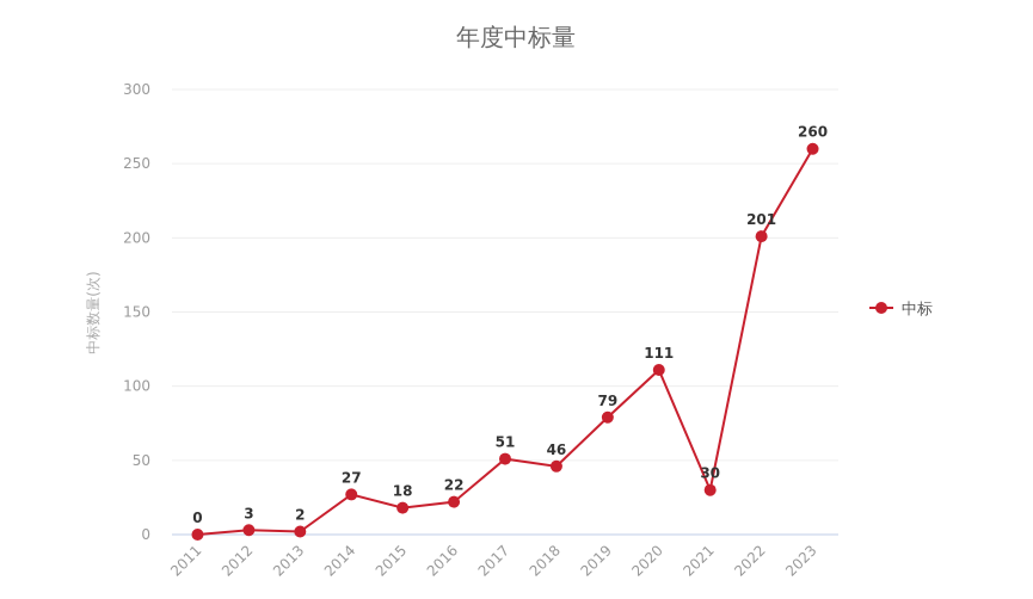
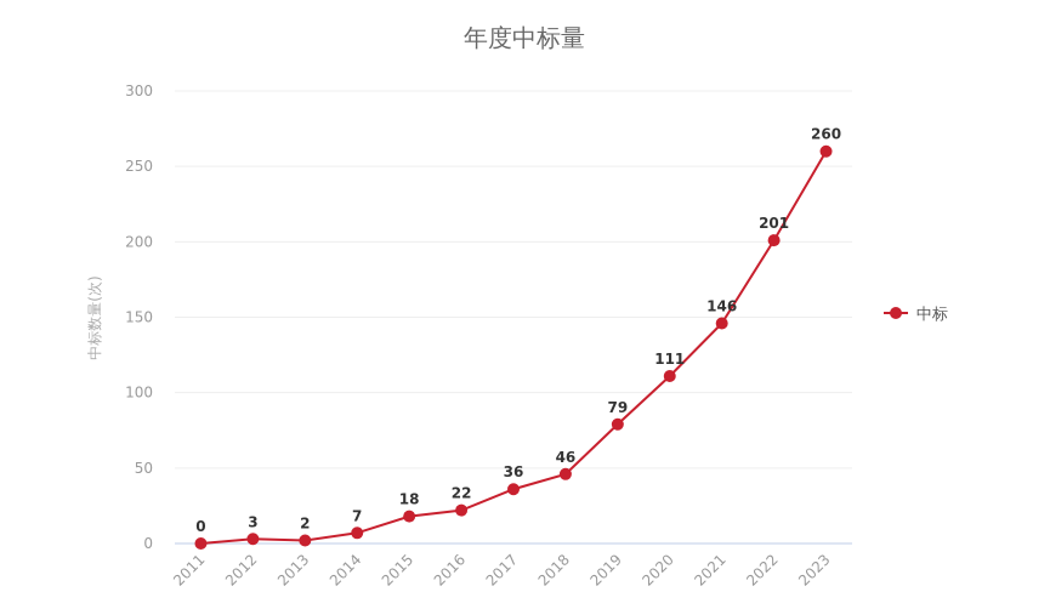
2014: 27 -> 7
2017: 51 -> 36
2021: 30 -> 146
